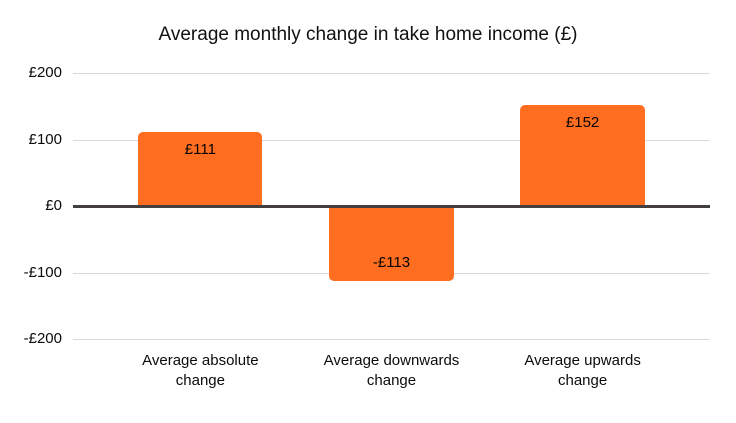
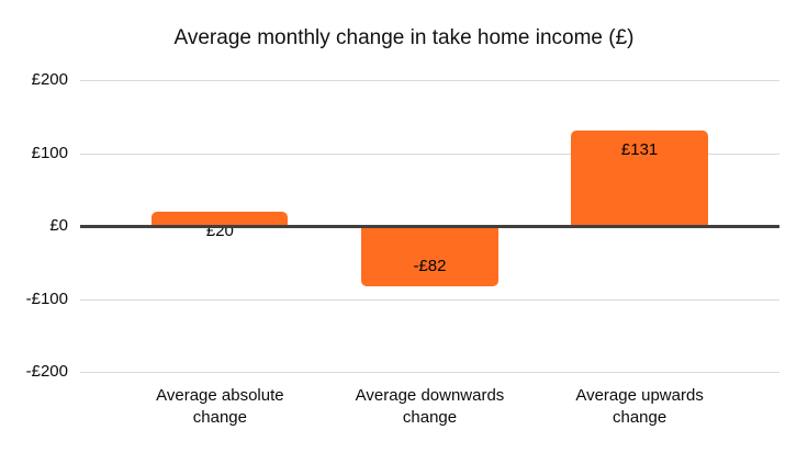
Average absolute change: £111 -> £20
Average downwards change: -£113 -> -£82
Average upwards change: £152 -> £131
